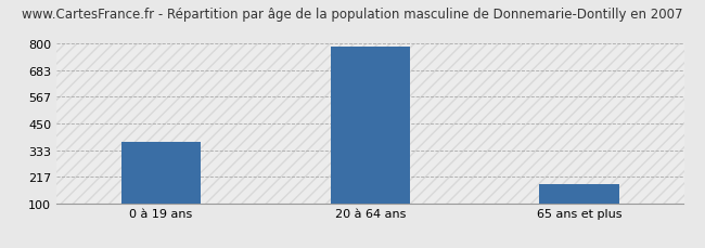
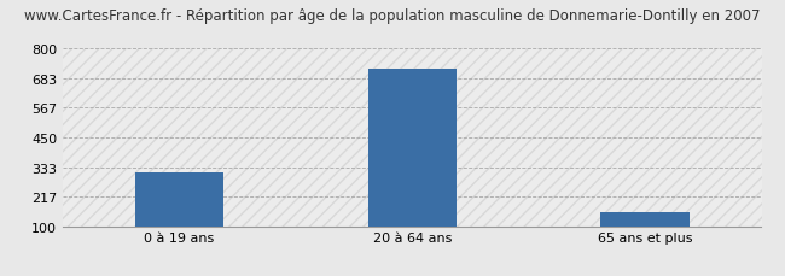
0 à 19 ans: 370 -> 310
20 à 64 ans: 790 -> 720
65 ans et plus: 185 -> 155
